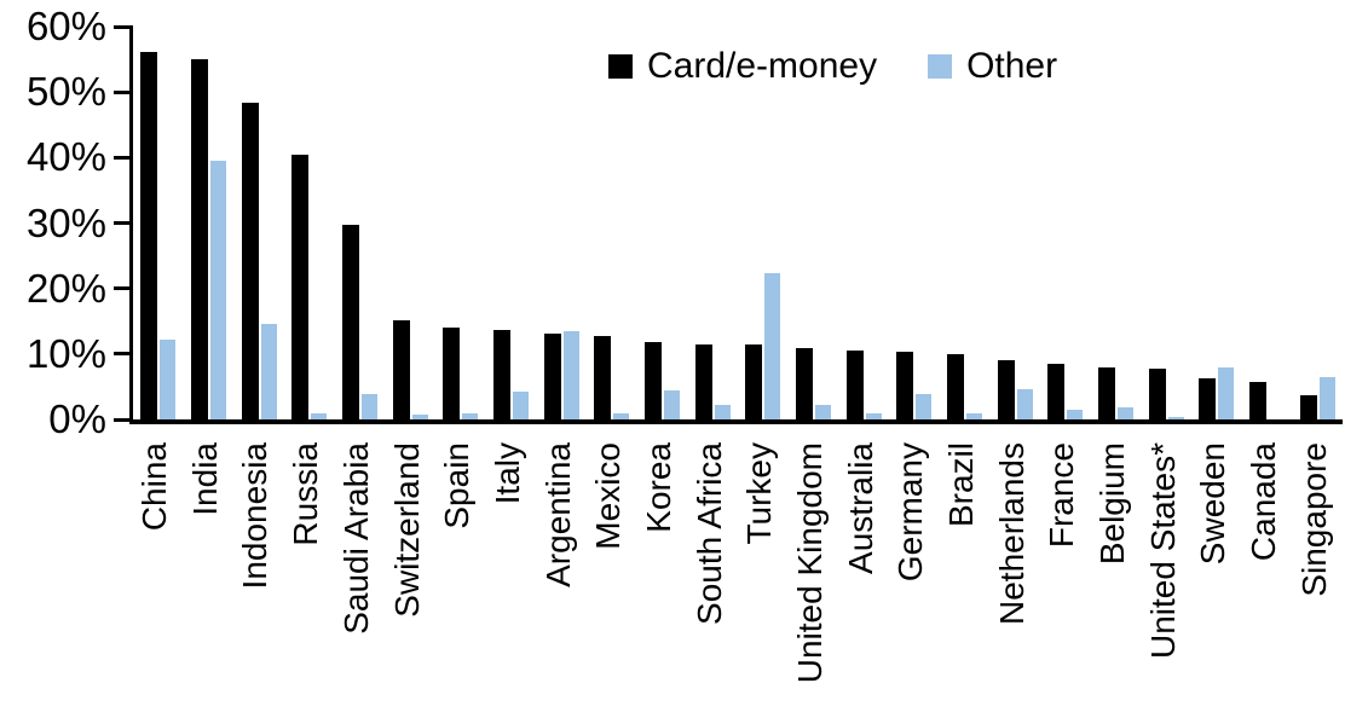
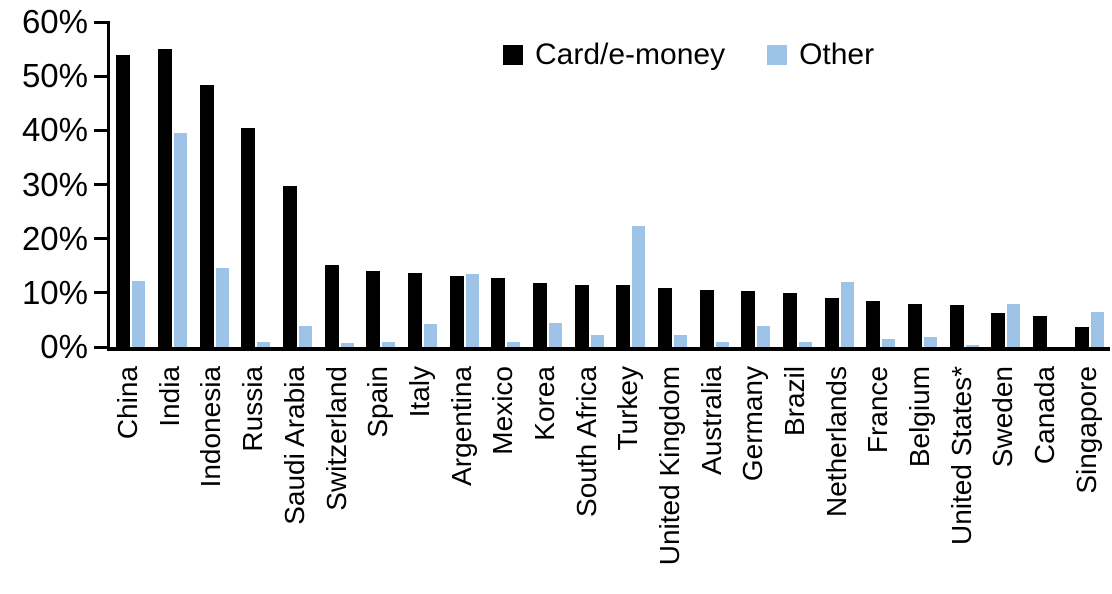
Card/e-money/China: 56% -> 54%
Other/Netherlands: 5% -> 12%
